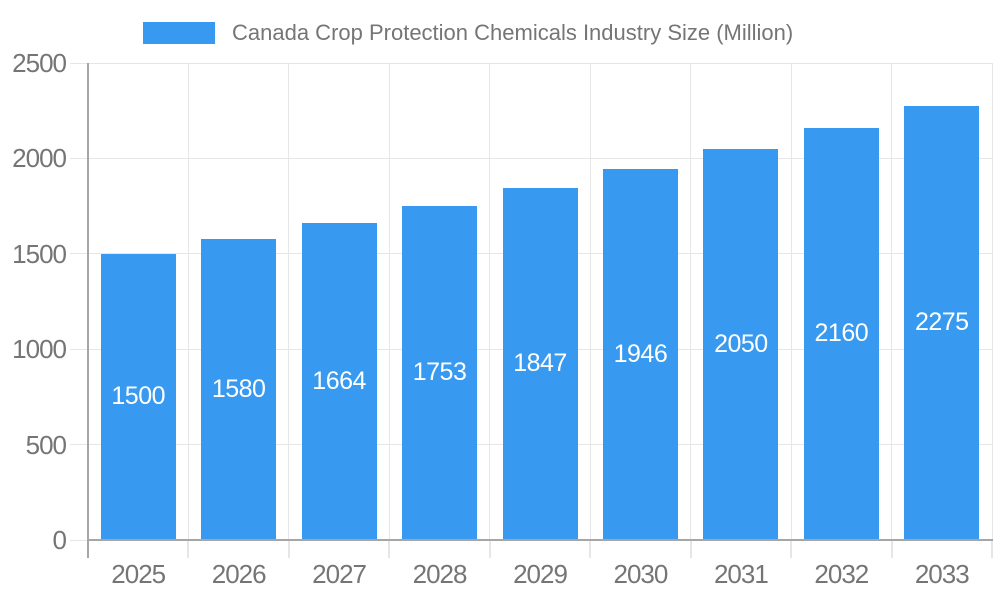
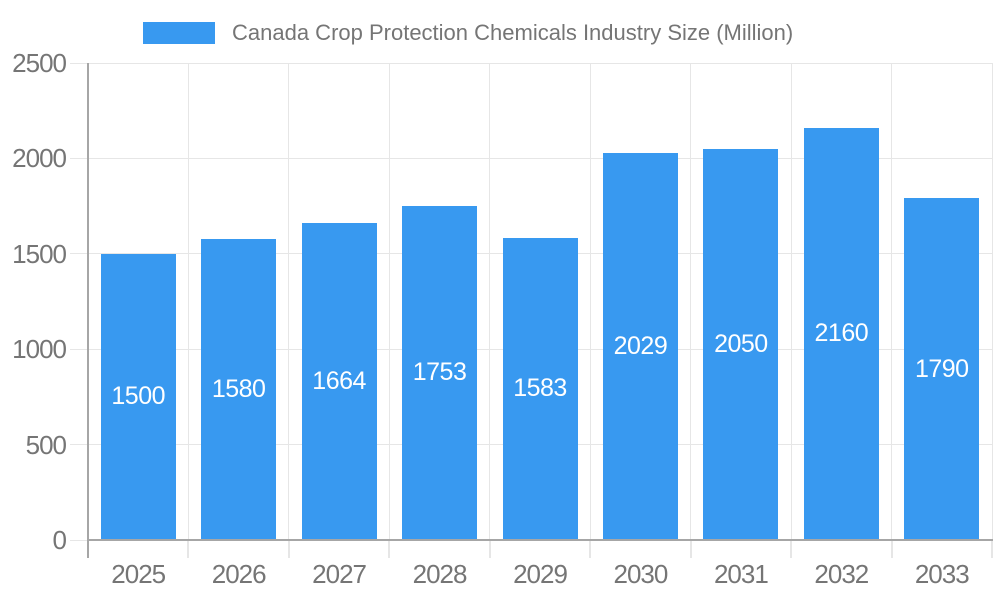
2029: 1847 -> 1583
2030: 1946 -> 2029
2033: 2275 -> 1790
